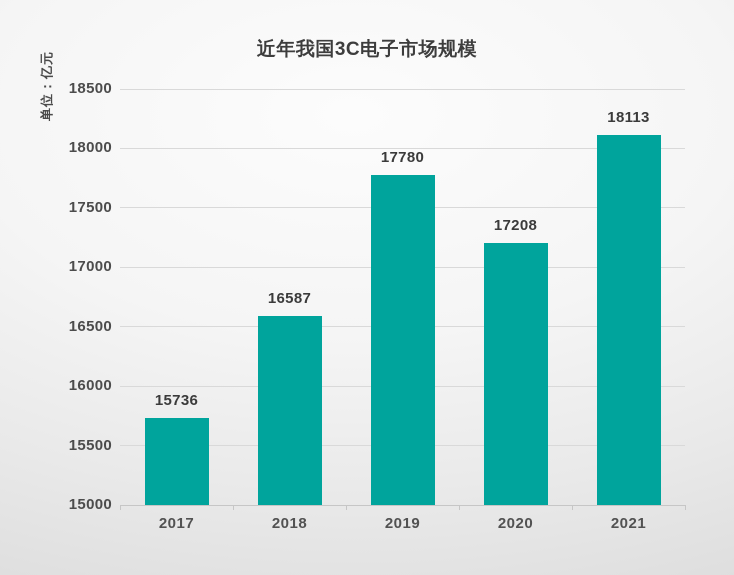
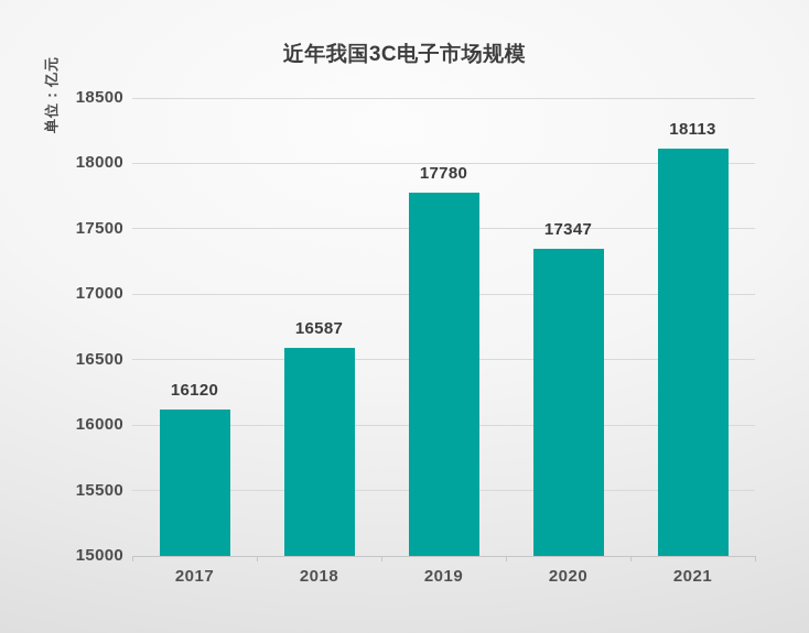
2017: 15736 -> 16120
2020: 17208 -> 17347
